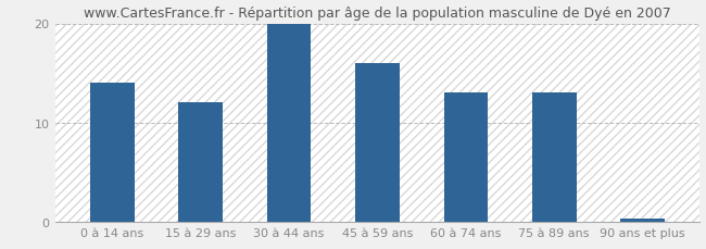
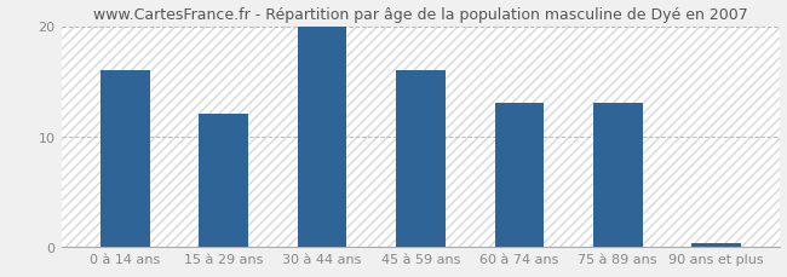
0 à 14 ans: 14.0 -> 16.0
